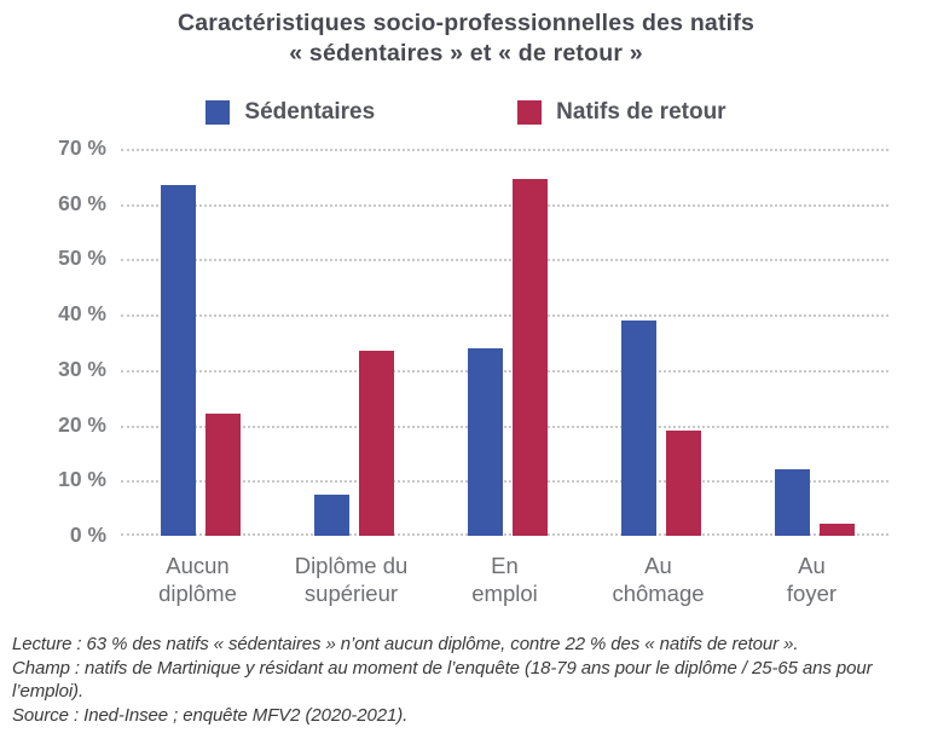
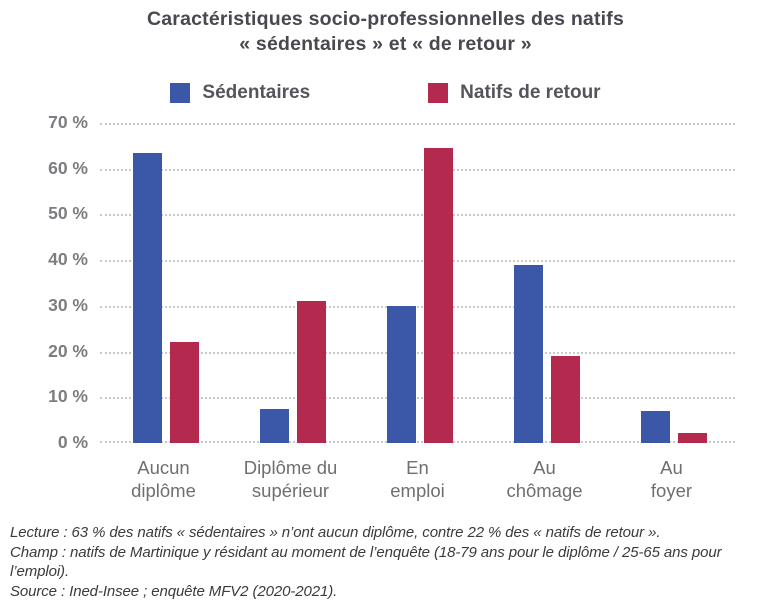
Natifs de retour/Diplôme du supérieur: 34% -> 31%
Sédentaires/En emploi: 34% -> 30%
Sédentaires/Au foyer: 12% -> 7%
